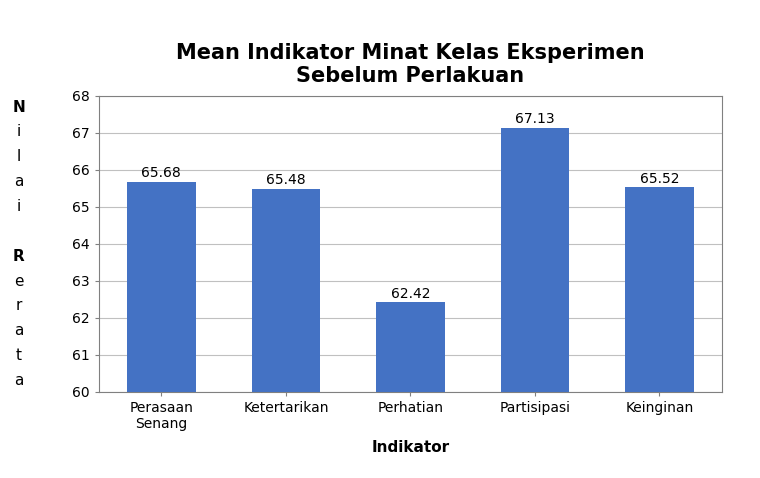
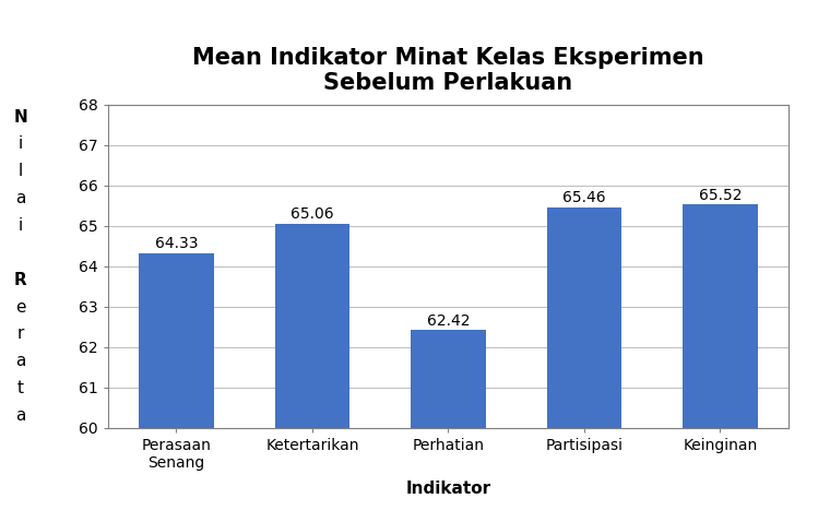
Perasaan Senang: 65.68 -> 64.33
Ketertarikan: 65.48 -> 65.06
Partisipasi: 67.13 -> 65.46
